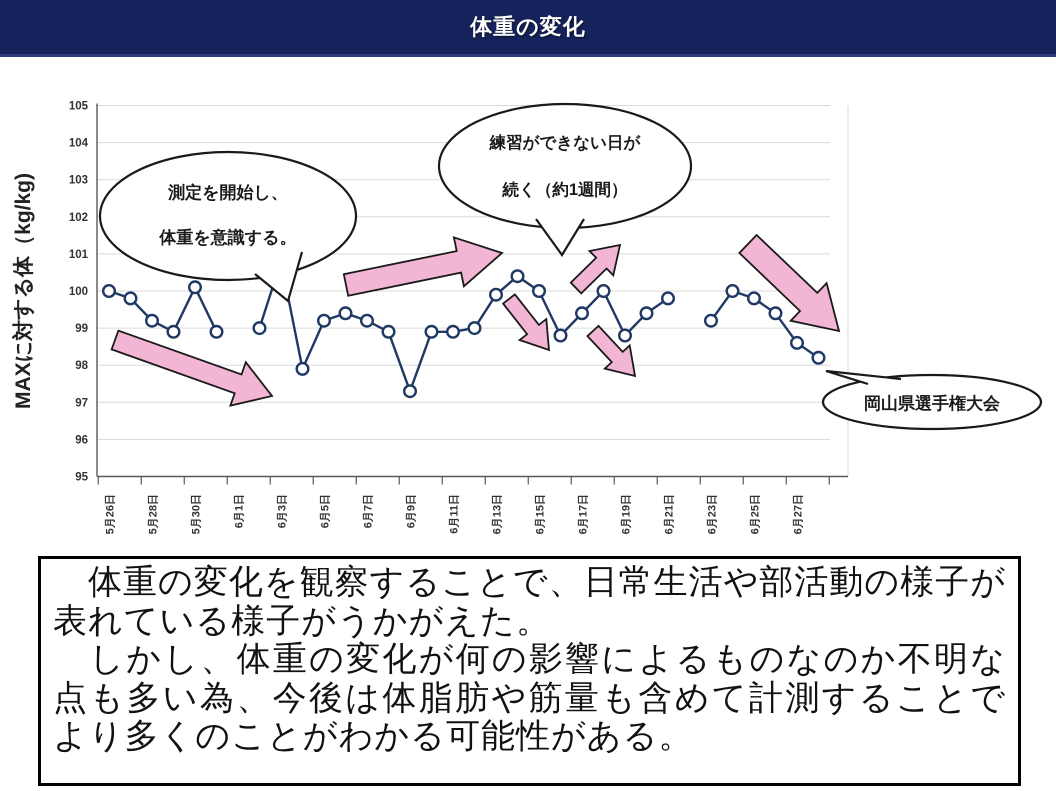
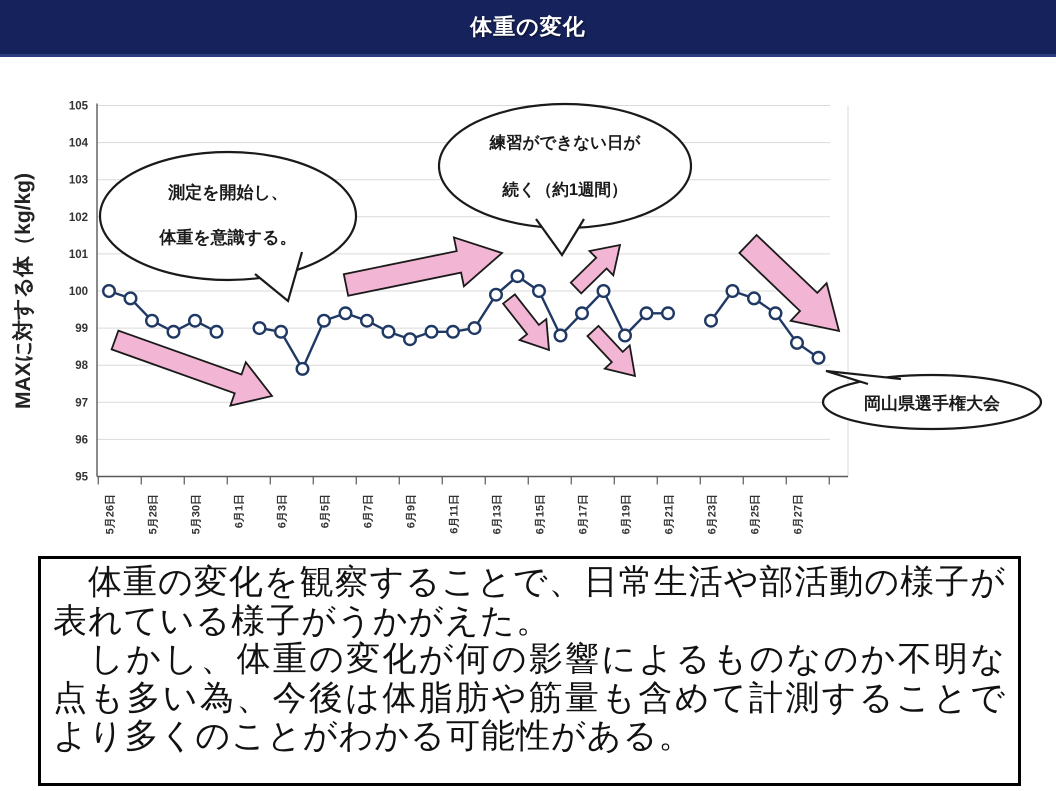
5月30日: 100.1 -> 99.2
6月3日: 100.8 -> 98.9
6月9日: 97.3 -> 98.7
6月21日: 99.8 -> 99.4
